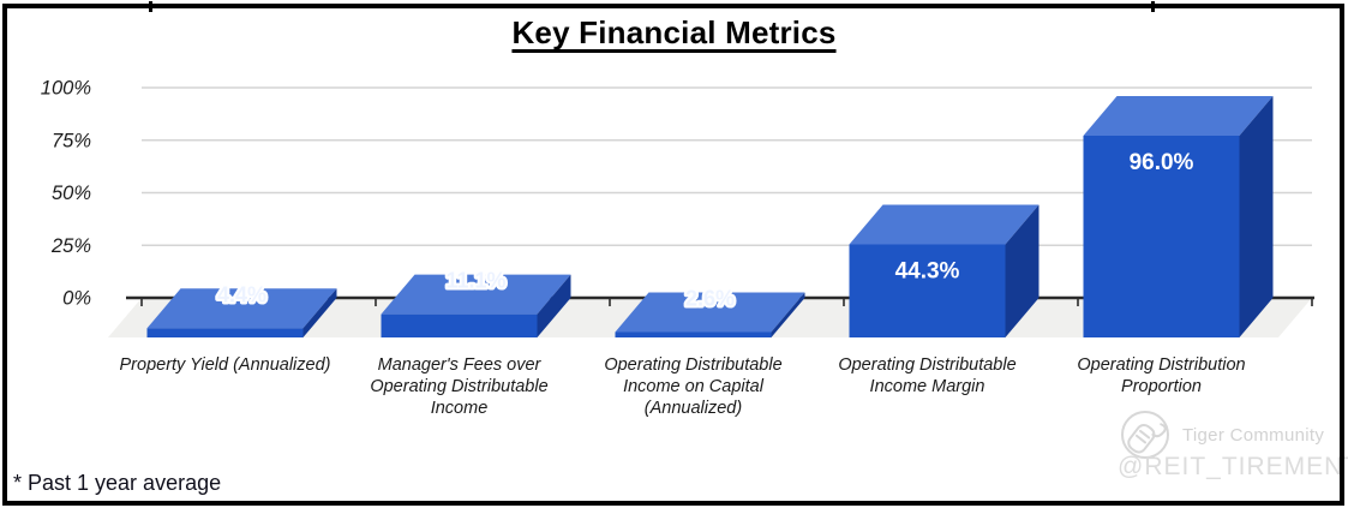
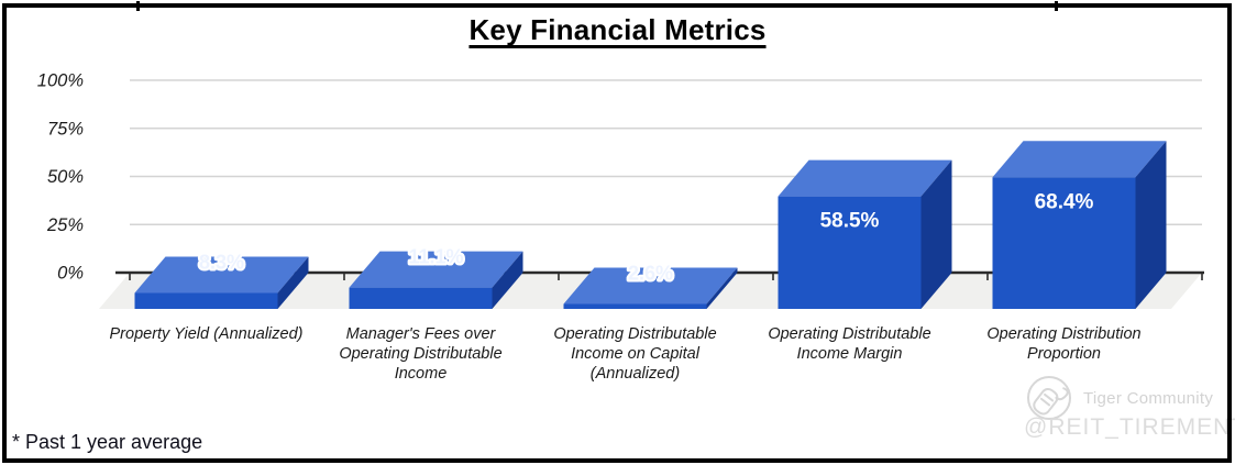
Property Yield (Annualized): 4.4% -> 8.3%
Operating Distributable Income Margin: 44.3% -> 58.5%
Operating Distribution Proportion: 96.0% -> 68.4%
